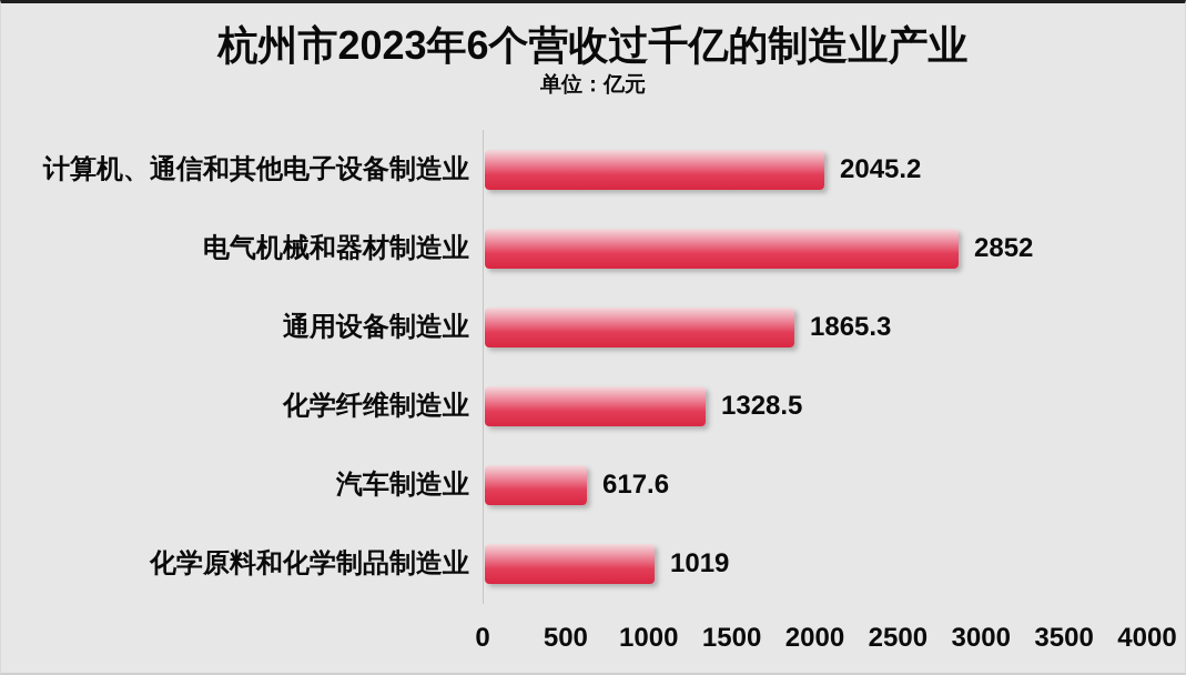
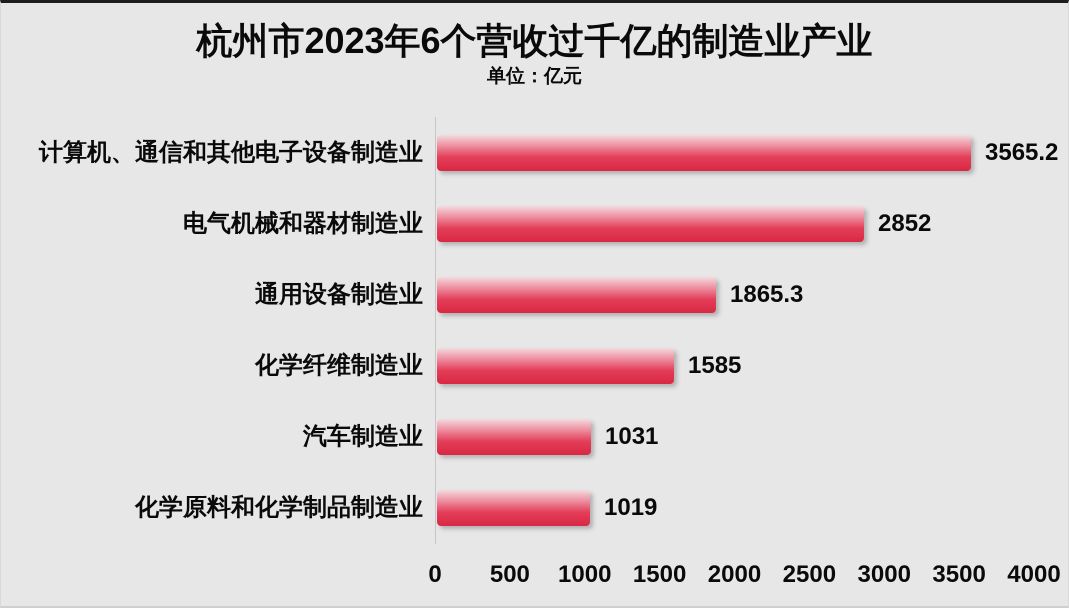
计算机、通信和其他电子设备制造业: 2045.2 -> 3565.2
化学纤维制造业: 1328.5 -> 1585
汽车制造业: 617.6 -> 1031
